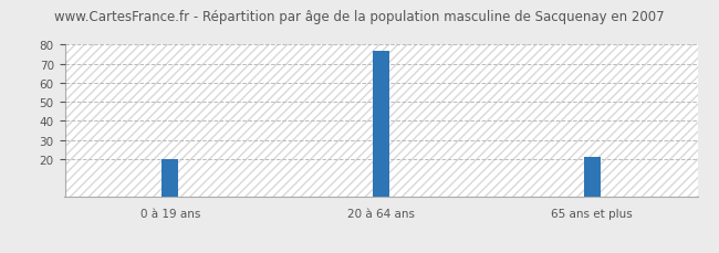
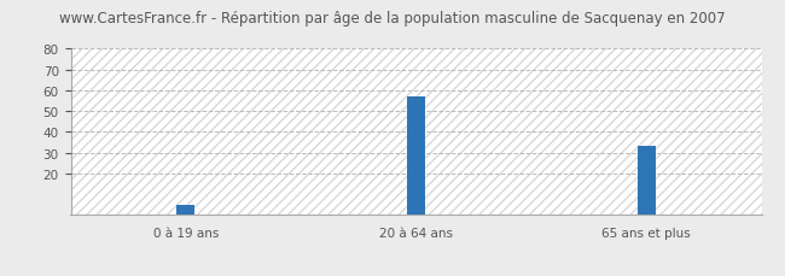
0 à 19 ans: 20 -> 5
20 à 64 ans: 77 -> 57
65 ans et plus: 21 -> 33
